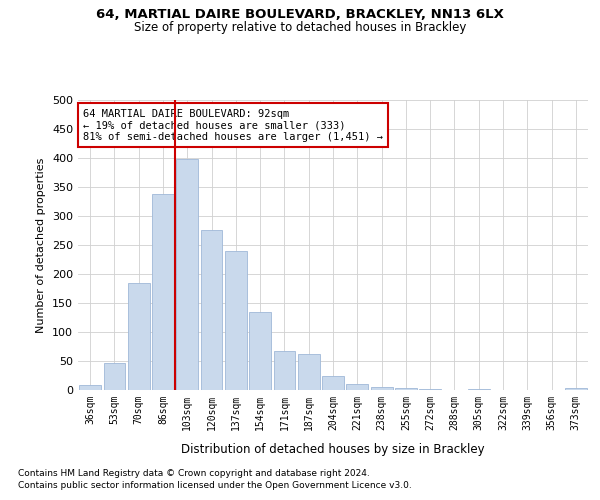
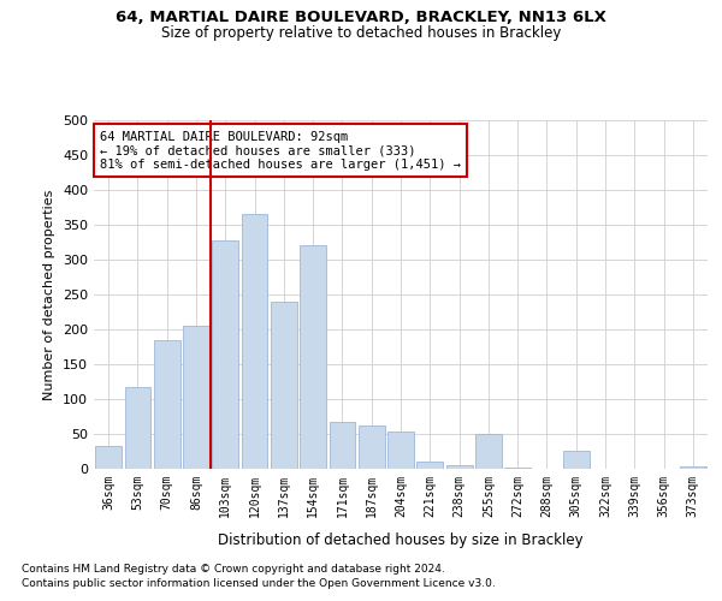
36sqm: 8 -> 32
53sqm: 46 -> 118
86sqm: 338 -> 206
103sqm: 398 -> 328
120sqm: 276 -> 366
154sqm: 135 -> 320
204sqm: 25 -> 54
255sqm: 4 -> 50
305sqm: 2 -> 26
